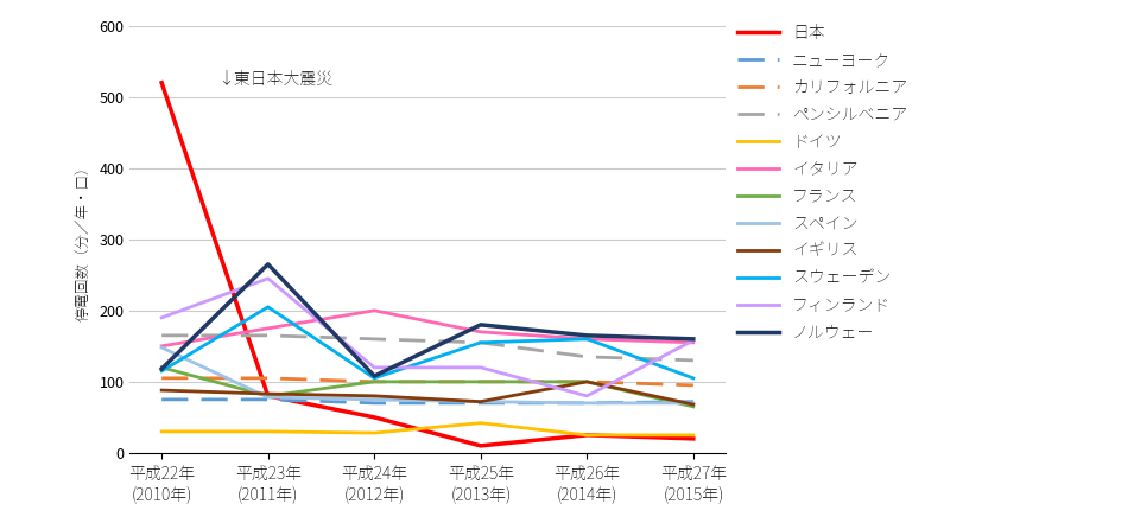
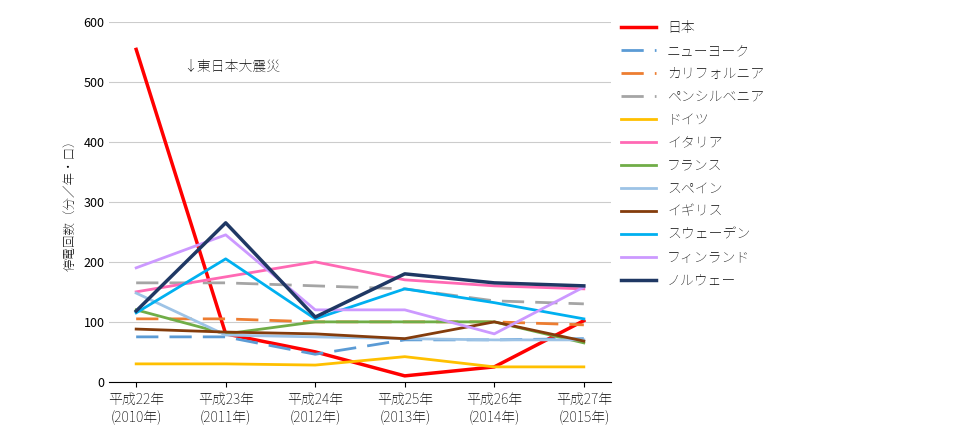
日本/平成22年 (2010年): 520 -> 554
ニューヨーク/平成24年 (2012年): 70 -> 46
スウェーデン/平成26年 (2014年): 160 -> 132
日本/平成27年 (2015年): 20 -> 102
